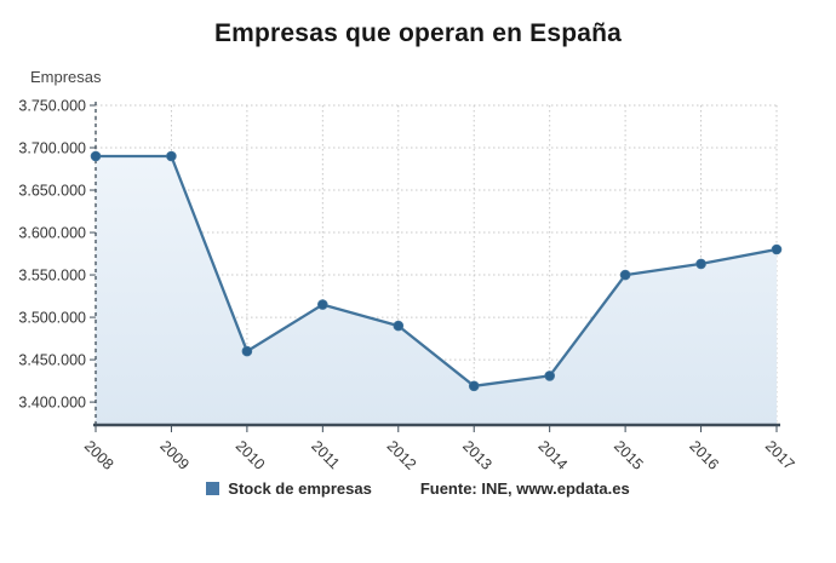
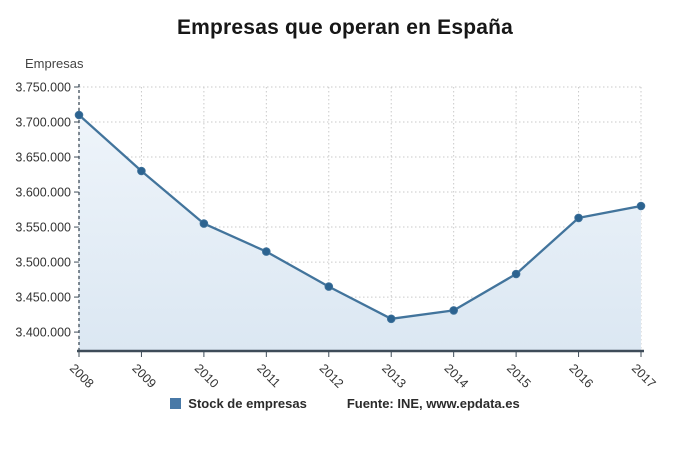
2008: 3690000 -> 3710000
2009: 3690000 -> 3630000
2010: 3460000 -> 3560000
2012: 3490000 -> 3460000
2015: 3550000 -> 3480000
